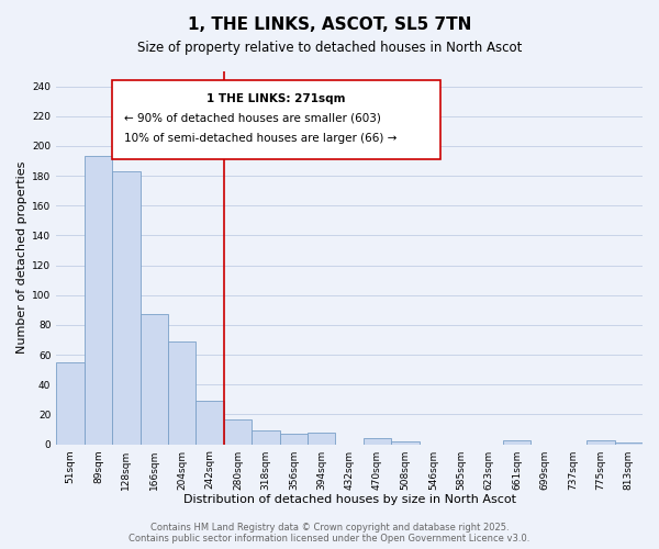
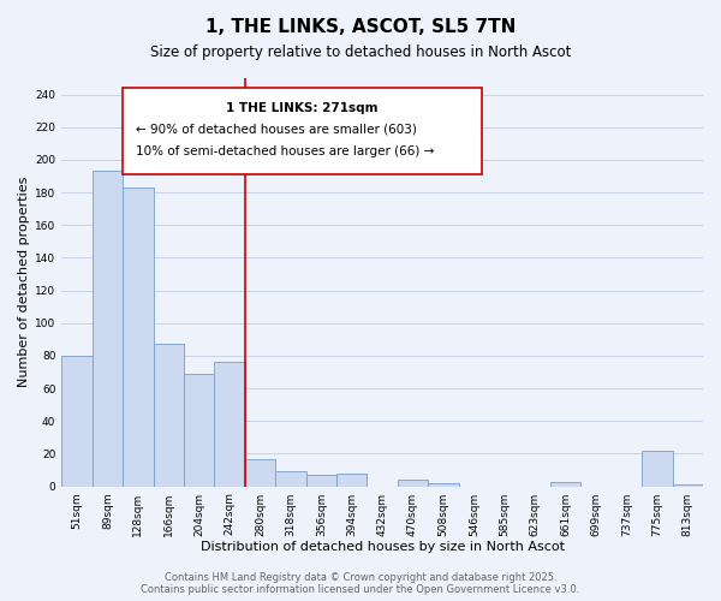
51sqm: 55 -> 80
242sqm: 29 -> 76
775sqm: 3 -> 22
